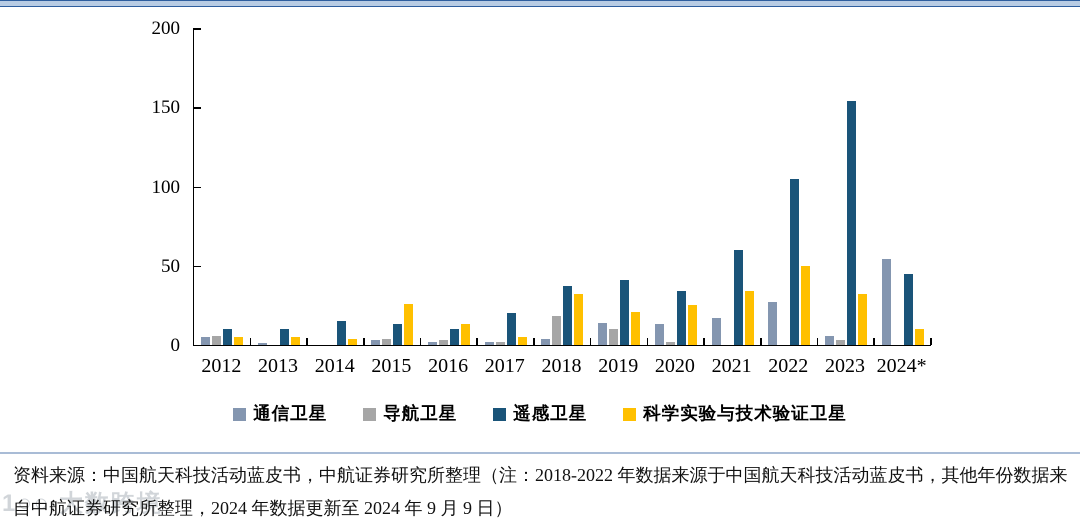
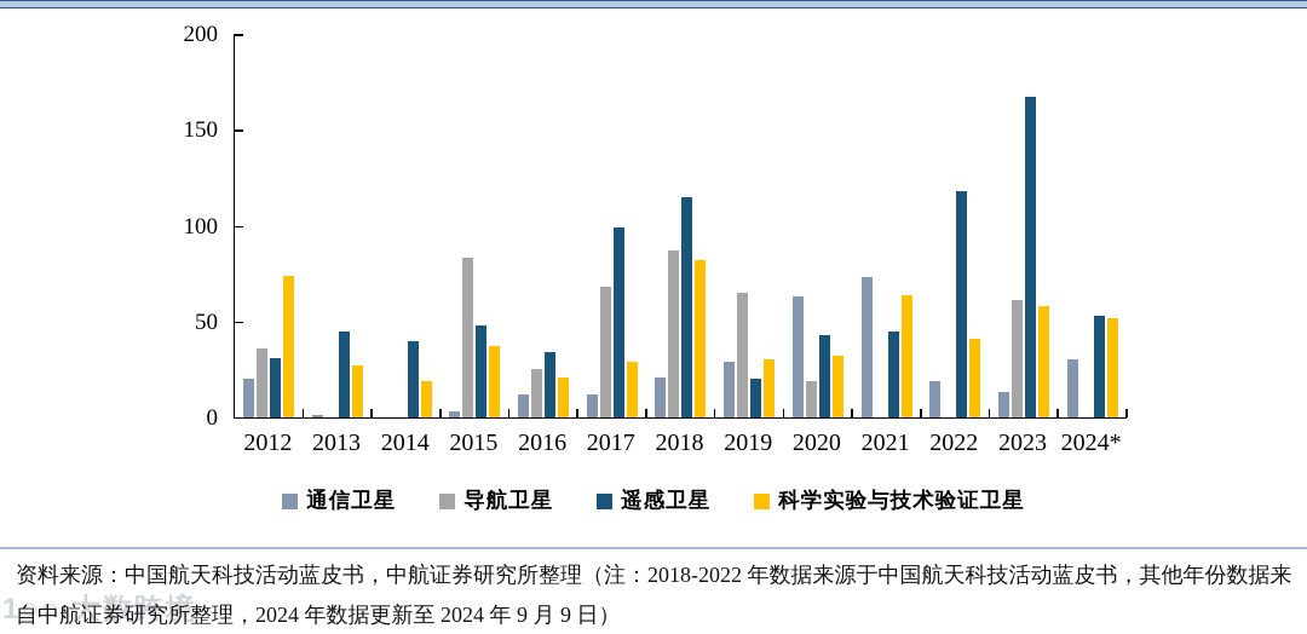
通信卫星/2012: 5 -> 20
导航卫星/2012: 6 -> 36
遥感卫星/2012: 10 -> 31
科学实验与技术验证卫星/2012: 5 -> 74
遥感卫星/2013: 10 -> 45
科学实验与技术验证卫星/2013: 5 -> 27
遥感卫星/2014: 15 -> 40
科学实验与技术验证卫星/2014: 4 -> 19
导航卫星/2015: 4 -> 83
遥感卫星/2015: 13 -> 48
科学实验与技术验证卫星/2015: 26 -> 37
通信卫星/2016: 2 -> 12
导航卫星/2016: 3 -> 25
遥感卫星/2016: 10 -> 34
科学实验与技术验证卫星/2016: 13 -> 21
通信卫星/2017: 2 -> 12
导航卫星/2017: 2 -> 68
遥感卫星/2017: 20 -> 99
科学实验与技术验证卫星/2017: 5 -> 29
通信卫星/2018: 4 -> 21
导航卫星/2018: 18 -> 87
遥感卫星/2018: 37 -> 115
科学实验与技术验证卫星/2018: 32 -> 82
通信卫星/2019: 14 -> 29
导航卫星/2019: 10 -> 65
遥感卫星/2019: 41 -> 20
科学实验与技术验证卫星/2019: 21 -> 30
通信卫星/2020: 13 -> 63
导航卫星/2020: 2 -> 19
遥感卫星/2020: 34 -> 43
科学实验与技术验证卫星/2020: 25 -> 32
通信卫星/2021: 17 -> 73
遥感卫星/2021: 60 -> 45
科学实验与技术验证卫星/2021: 34 -> 64
通信卫星/2022: 27 -> 19
遥感卫星/2022: 105 -> 118
科学实验与技术验证卫星/2022: 50 -> 41
通信卫星/2023: 6 -> 13
导航卫星/2023: 3 -> 61
遥感卫星/2023: 154 -> 167
科学实验与技术验证卫星/2023: 32 -> 58
通信卫星/2024*: 54 -> 30
遥感卫星/2024*: 45 -> 53
科学实验与技术验证卫星/2024*: 10 -> 52
